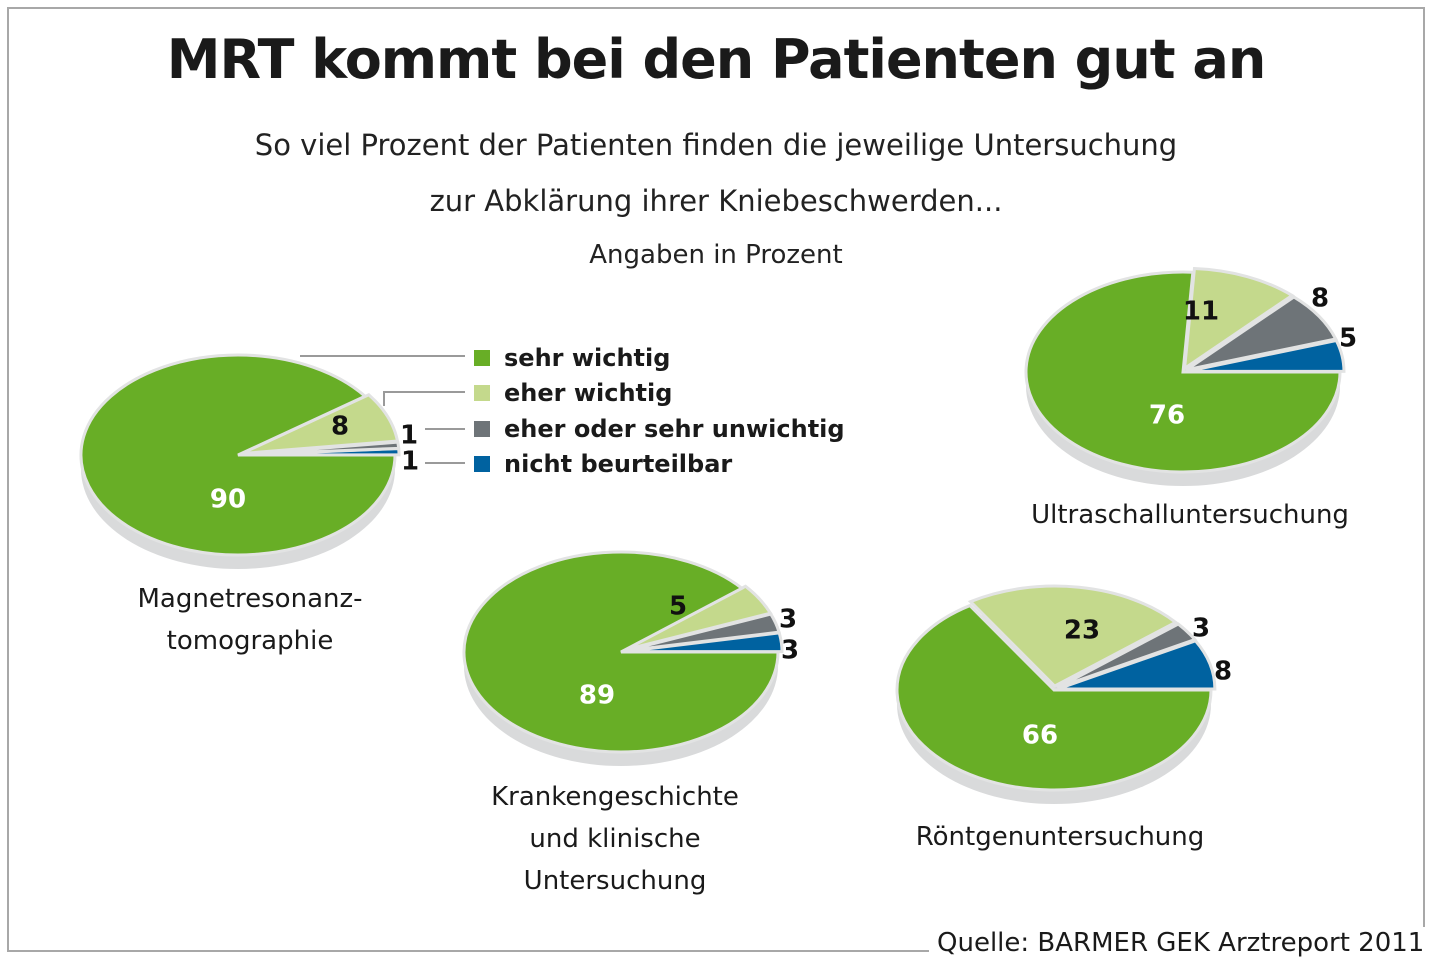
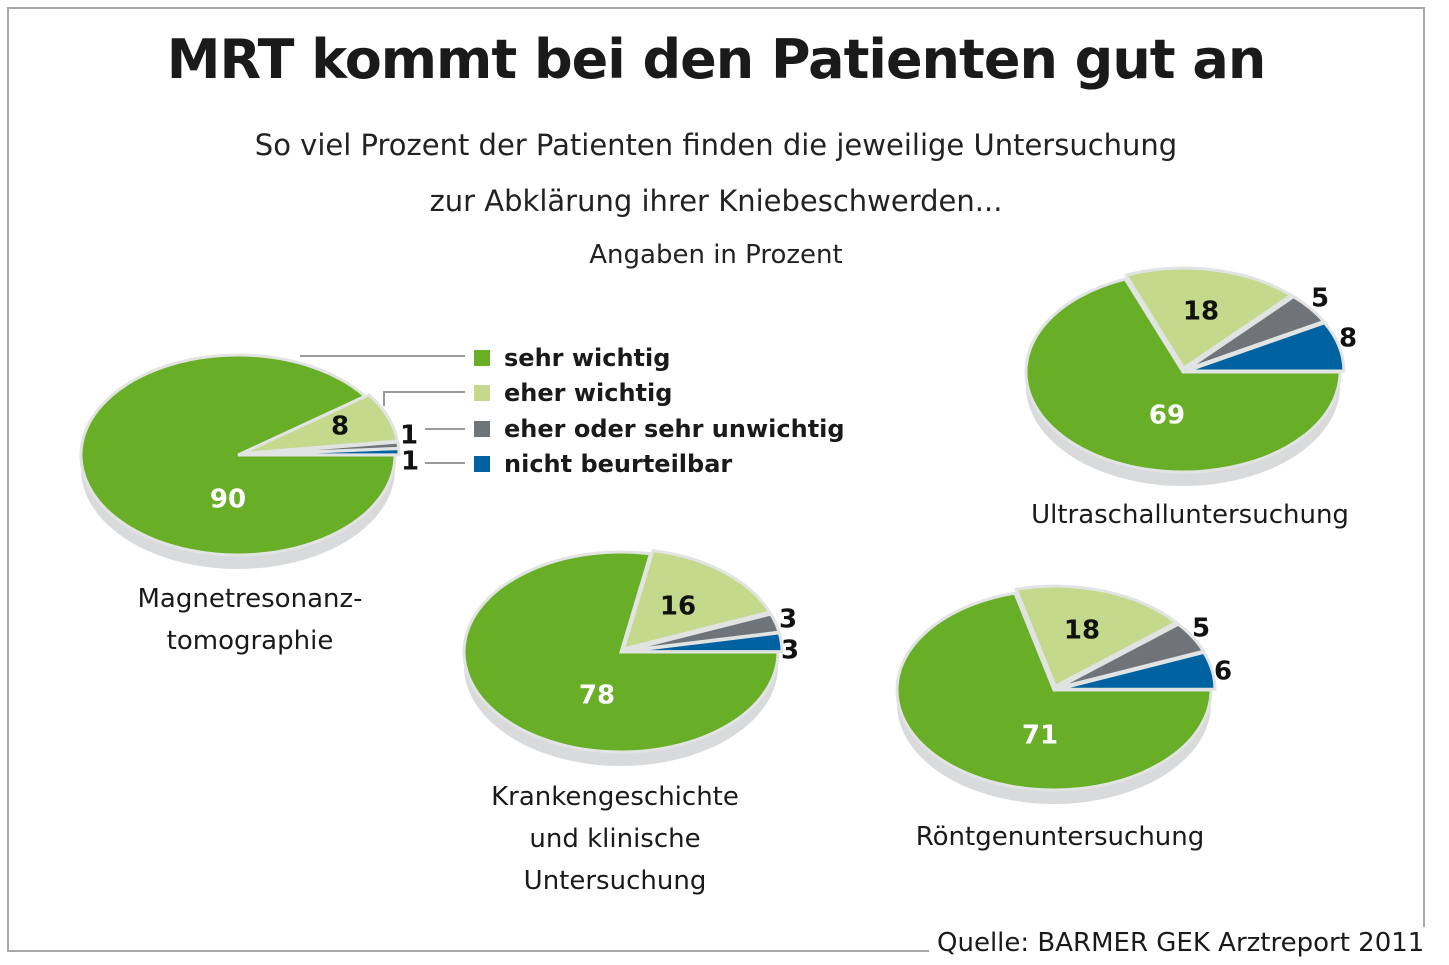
Ultraschalluntersuchung/sehr wichtig: 76 -> 69
Ultraschalluntersuchung/eher wichtig: 11 -> 18
Ultraschalluntersuchung/eher oder sehr unwichtig: 8 -> 5
Ultraschalluntersuchung/nicht beurteilbar: 5 -> 8
Krankengeschichte und klinische Untersuchung/sehr wichtig: 89 -> 78
Krankengeschichte und klinische Untersuchung/eher wichtig: 5 -> 16
Röntgenuntersuchung/sehr wichtig: 66 -> 71
Röntgenuntersuchung/eher wichtig: 23 -> 18
Röntgenuntersuchung/eher oder sehr unwichtig: 3 -> 5
Röntgenuntersuchung/nicht beurteilbar: 8 -> 6
